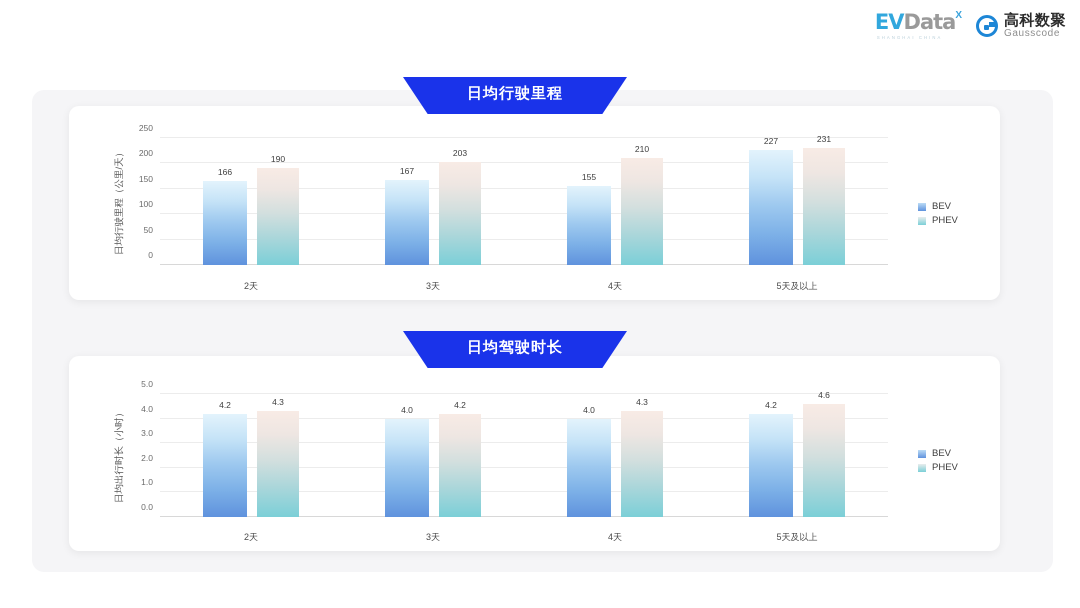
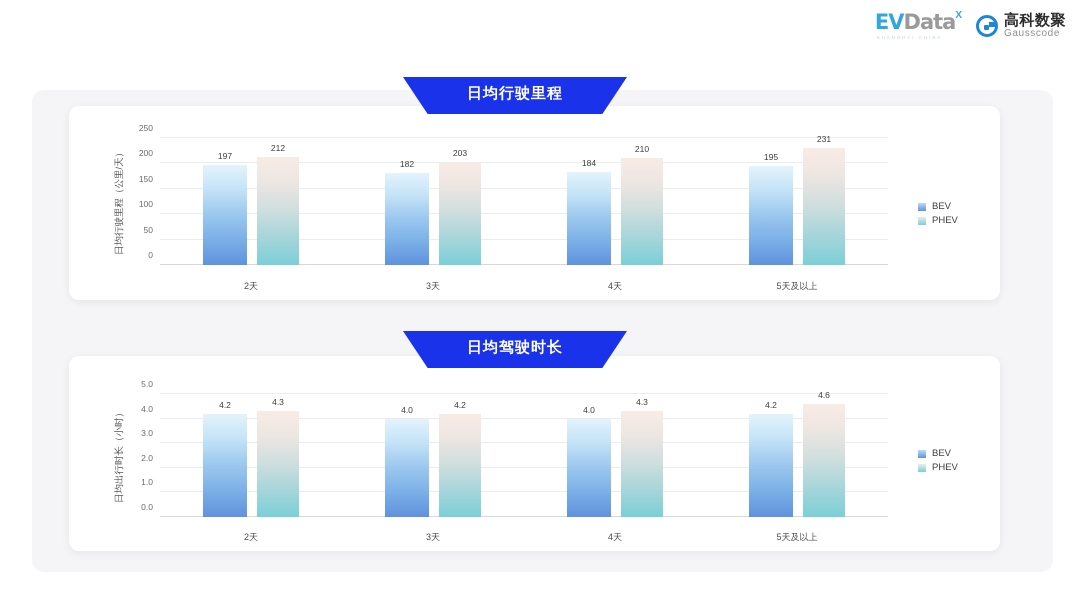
日均行驶里程/BEV/2天: 166 -> 197
日均行驶里程/PHEV/2天: 190 -> 212
日均行驶里程/BEV/3天: 167 -> 182
日均行驶里程/BEV/4天: 155 -> 184
日均行驶里程/BEV/5天及以上: 227 -> 195
